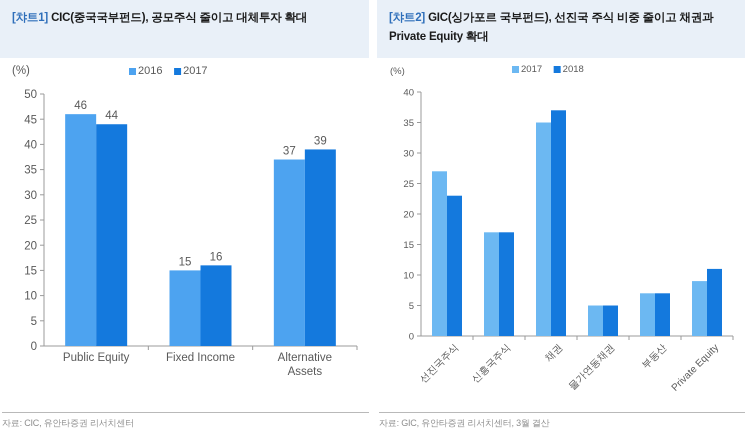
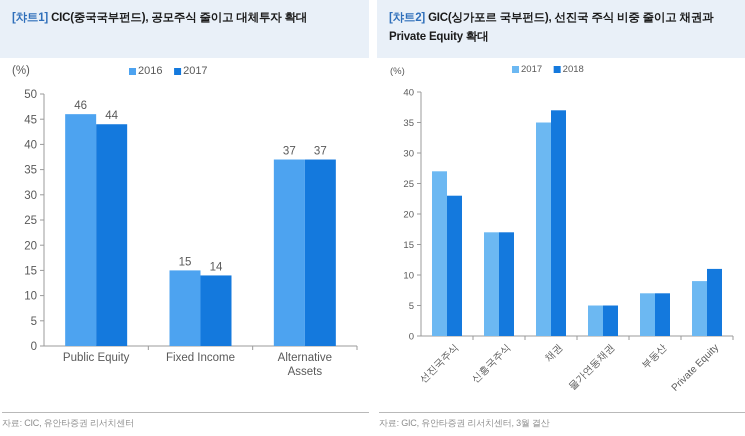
CIC(중국국부펀드), 공모주식 줄이고 대체투자 확대/2017/Fixed Income: 16 -> 14
CIC(중국국부펀드), 공모주식 줄이고 대체투자 확대/2017/Alternative Assets: 39 -> 37
